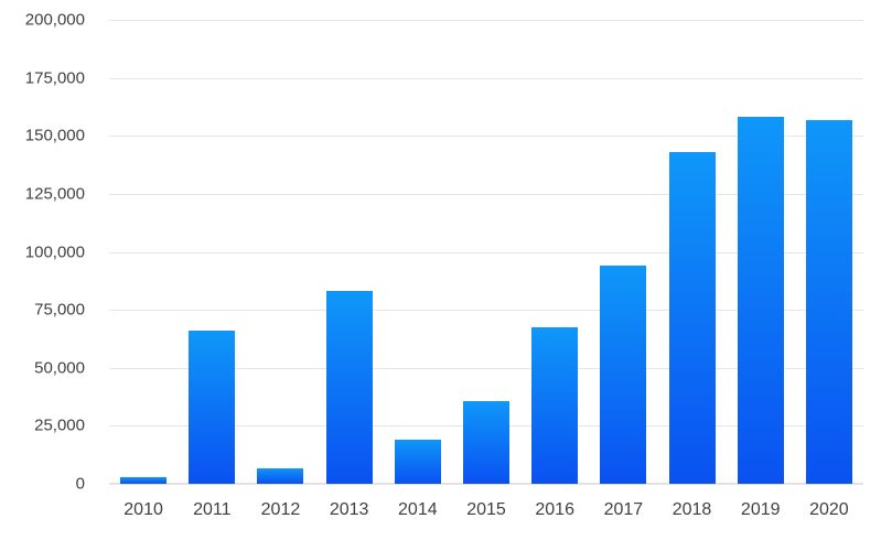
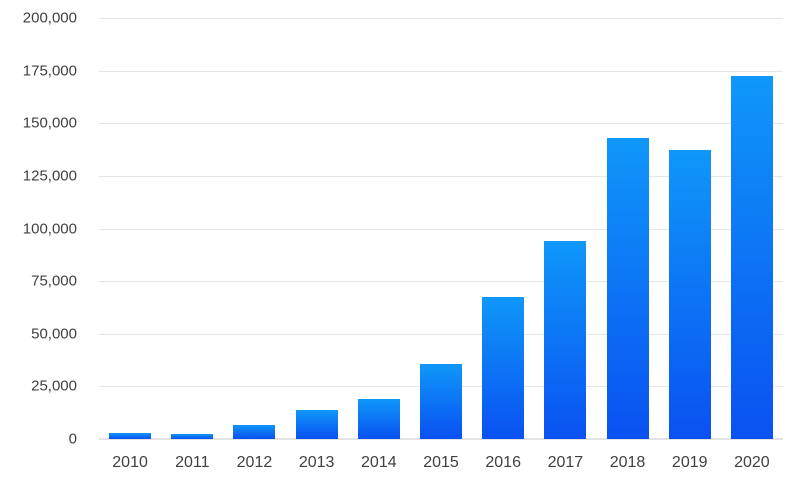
2011: 66000 -> 3000
2013: 83000 -> 14000
2019: 158000 -> 138000
2020: 157000 -> 172000
